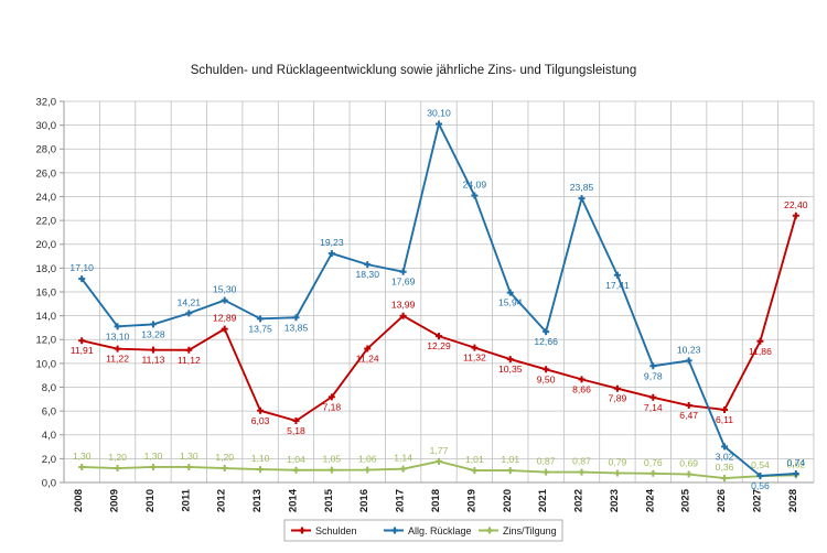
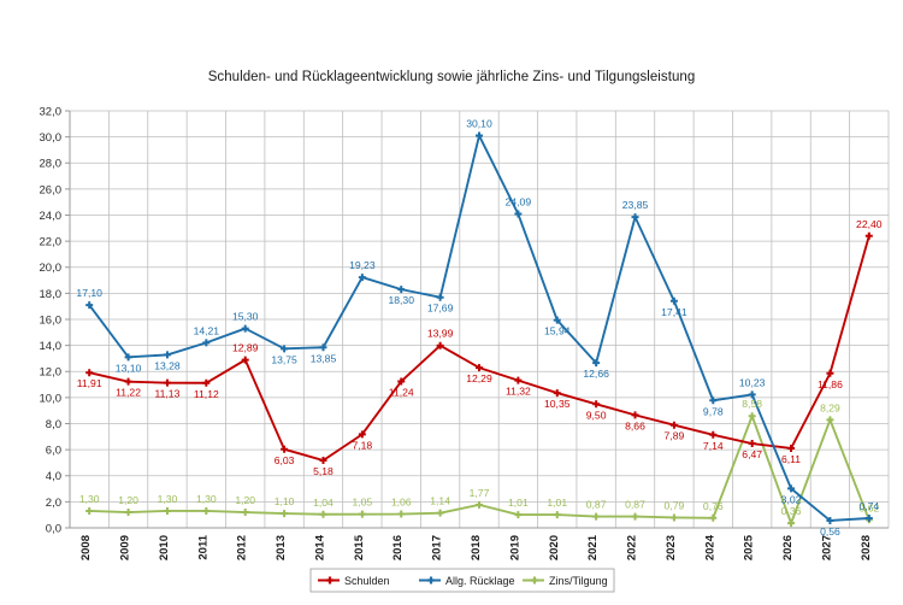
Zins/Tilgung/2025: 0,69 -> 8,58
Zins/Tilgung/2027: 0,54 -> 8,29
